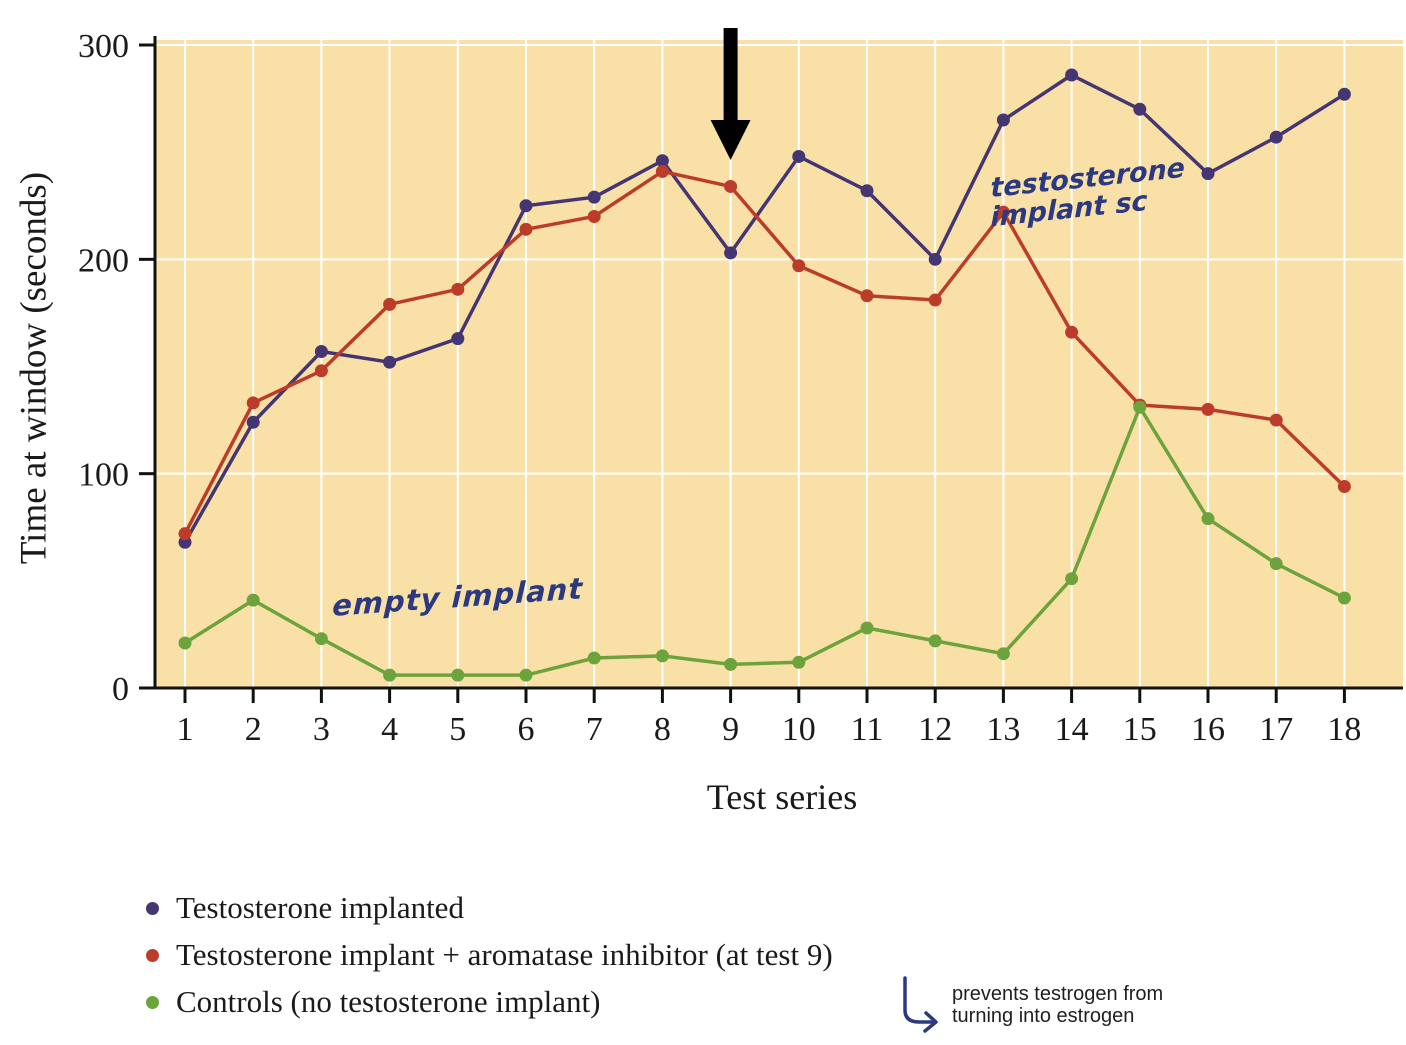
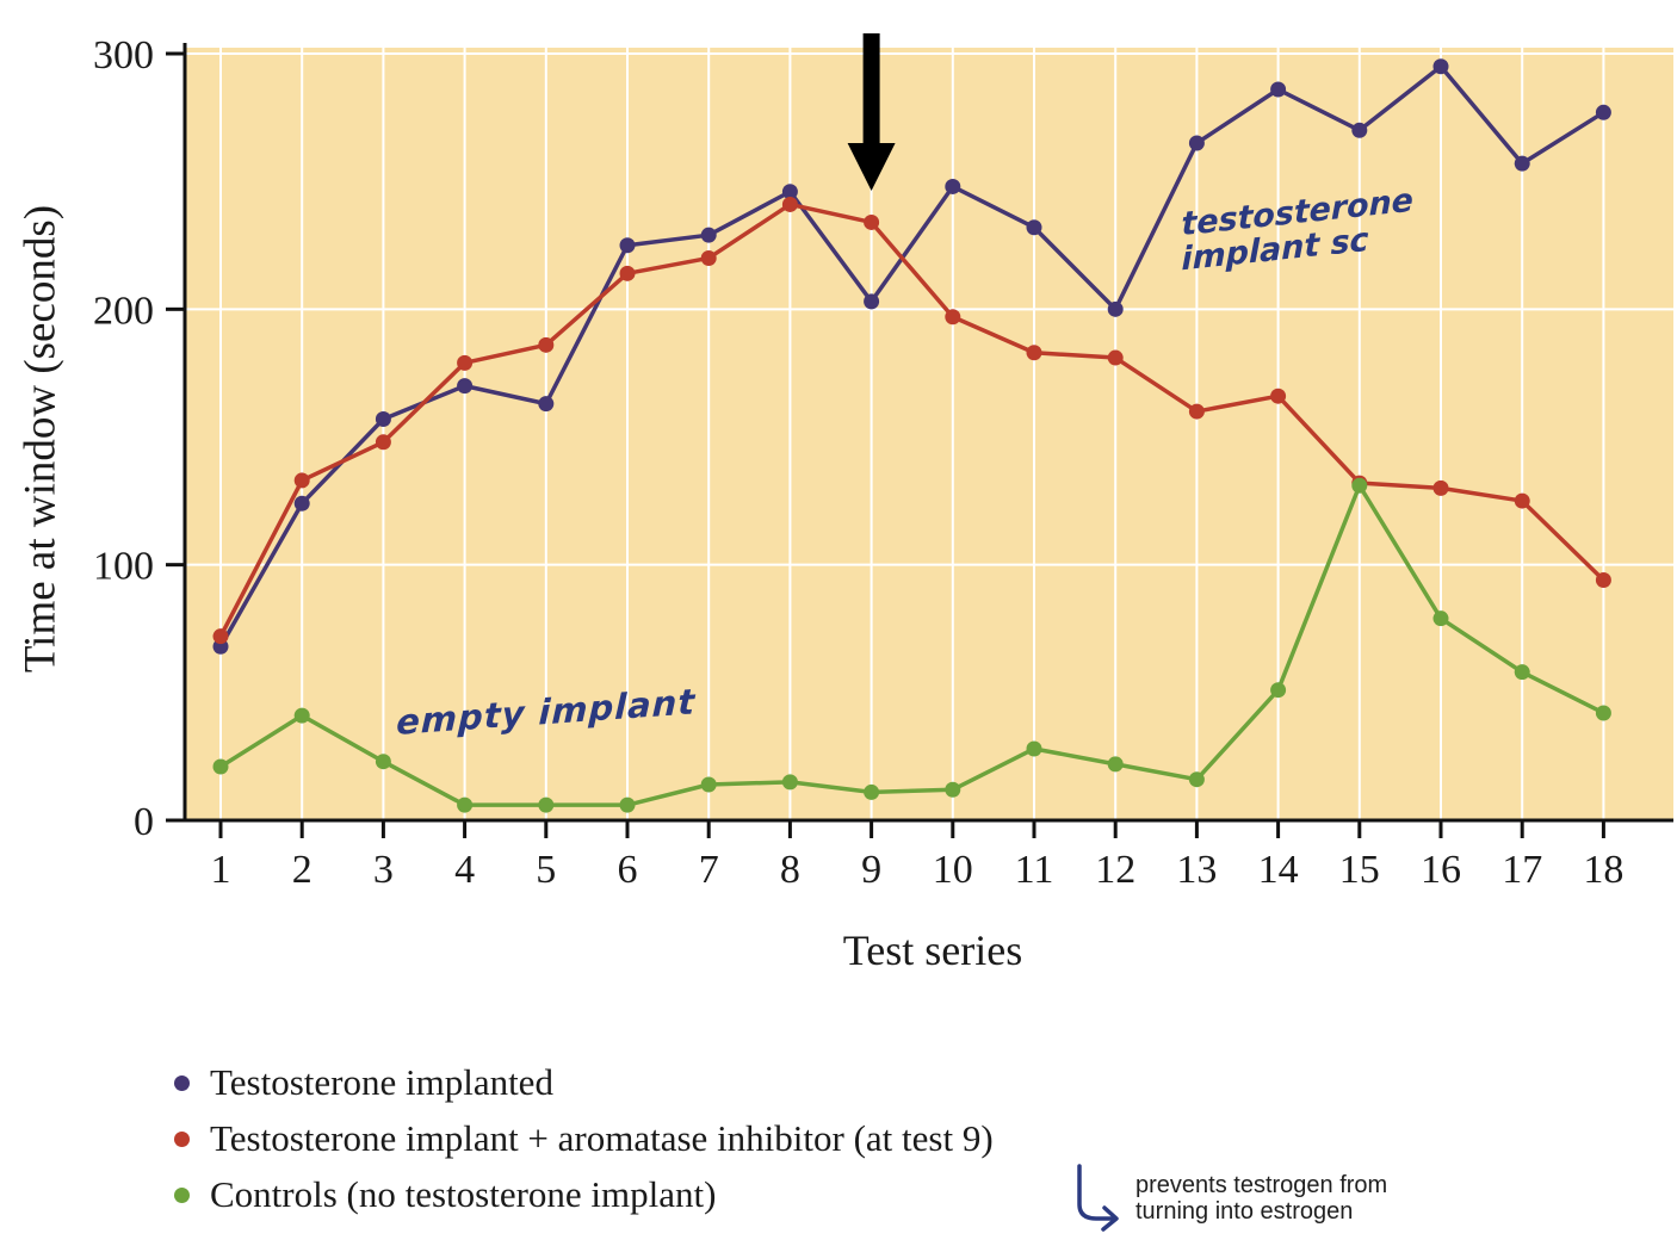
Testosterone implanted/4: 152 -> 170
Testosterone implant + aromatase inhibitor (at test 9)/13: 222 -> 160
Testosterone implanted/16: 240 -> 295
